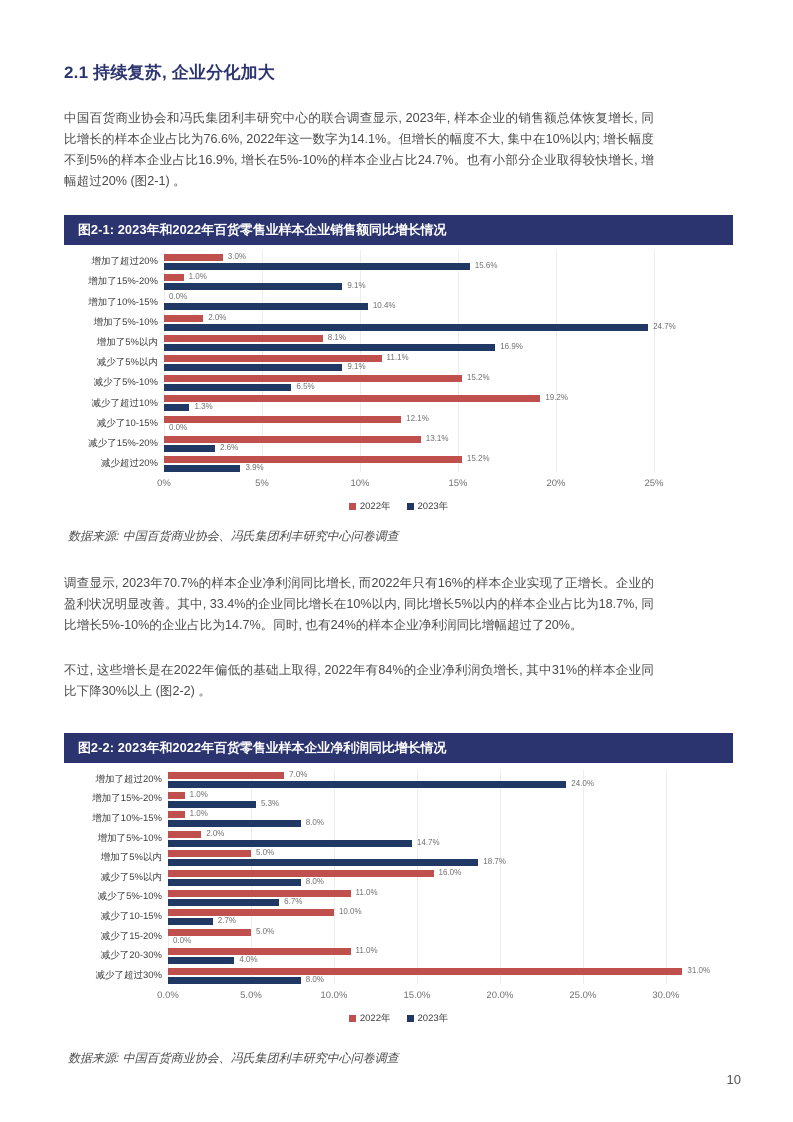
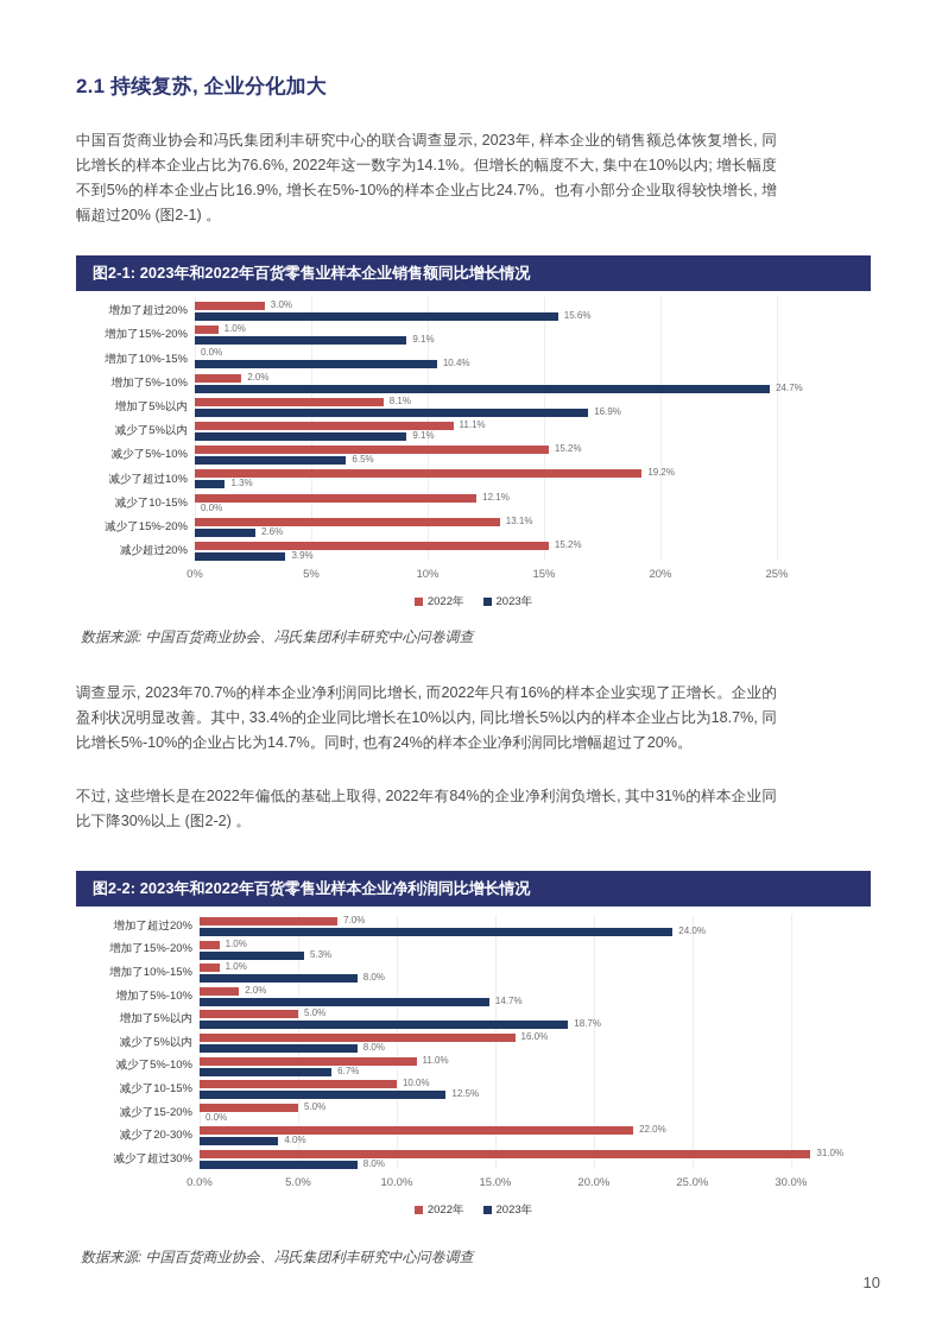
图2-2: 2023年和2022年百货零售业样本企业净利润同比增长情况/2023年/减少了10-15%: 2.7% -> 12.5%
图2-2: 2023年和2022年百货零售业样本企业净利润同比增长情况/2022年/减少了20-30%: 11.0% -> 22.0%
